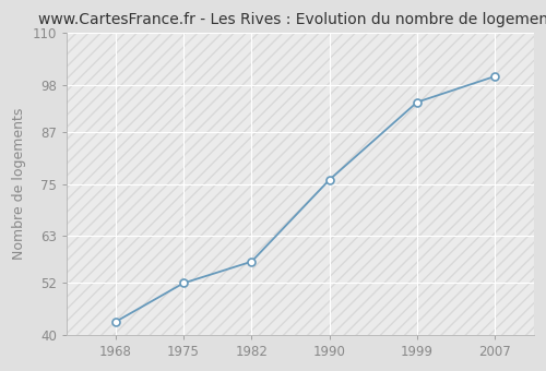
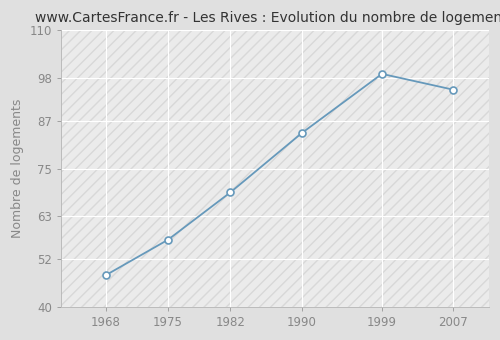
1968: 43 -> 48
1975: 52 -> 57
1982: 57 -> 69
1990: 76 -> 84
1999: 94 -> 99
2007: 100 -> 95
